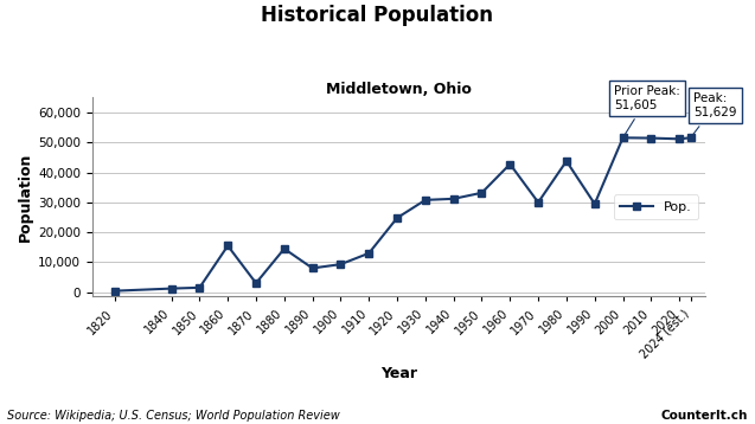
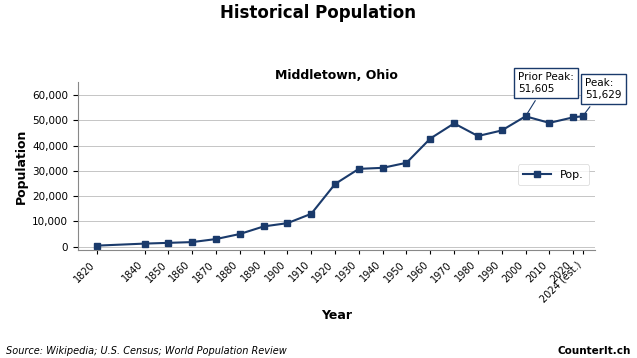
1860: 15,500 -> 1,800
1880: 14,500 -> 5,000
1970: 30,000 -> 48,800
1990: 29,500 -> 46,000
2010: 51,500 -> 49,000
